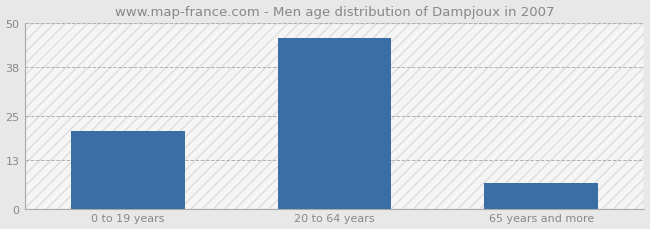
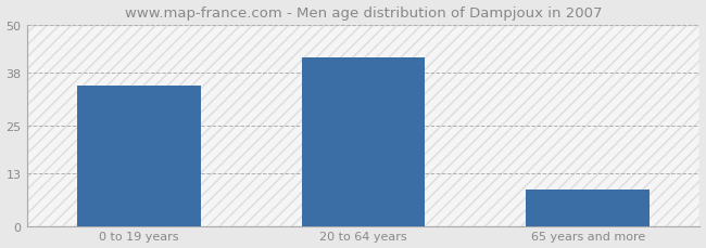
0 to 19 years: 21 -> 35
20 to 64 years: 46 -> 42
65 years and more: 7 -> 9
